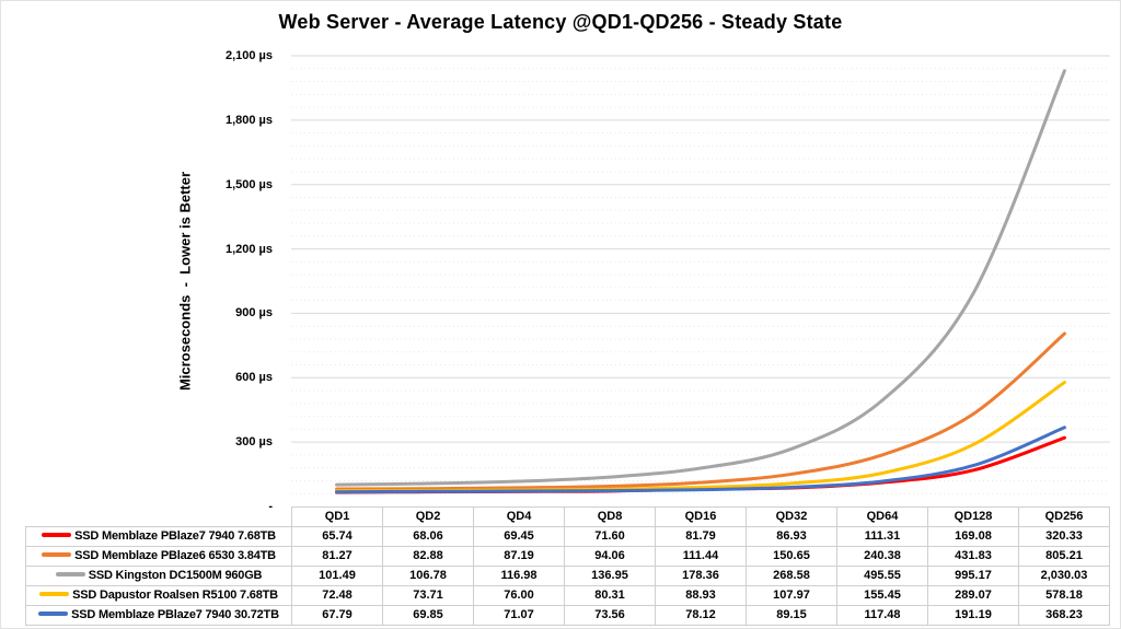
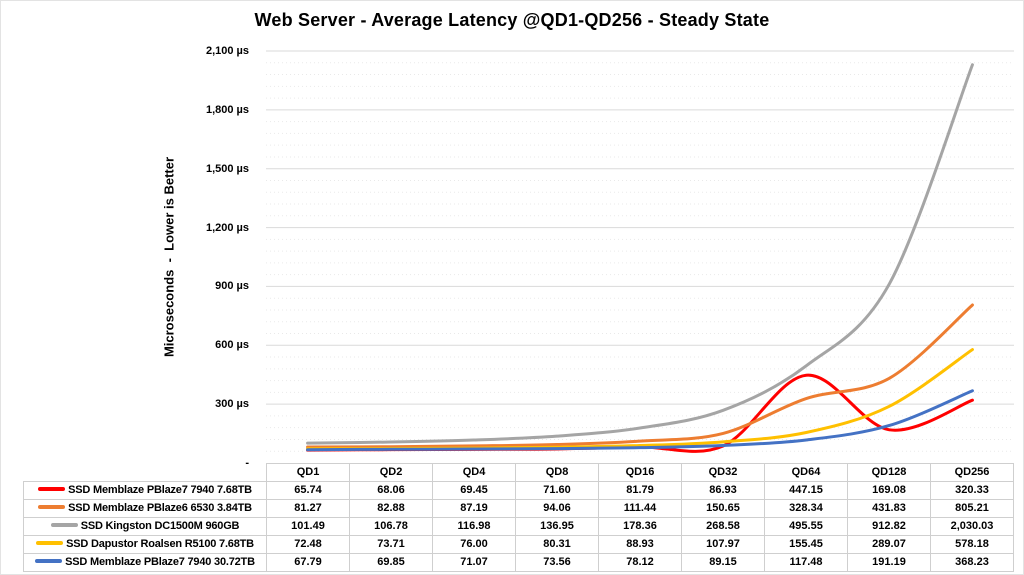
SSD Memblaze PBlaze7 7940 7.68TB/QD64: 111.31 -> 447.15
SSD Memblaze PBlaze6 6530 3.84TB/QD64: 240.38 -> 328.34
SSD Kingston DC1500M 960GB/QD128: 995.17 -> 912.82
